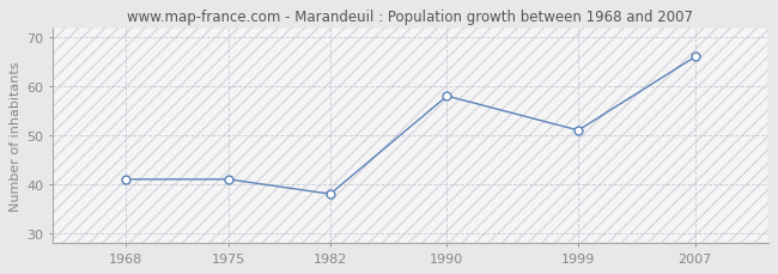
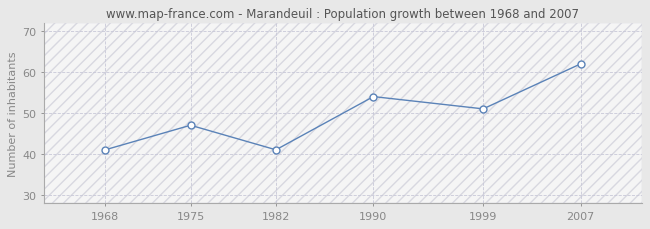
1975: 41 -> 47
1982: 38 -> 41
1990: 58 -> 54
2007: 66 -> 62
